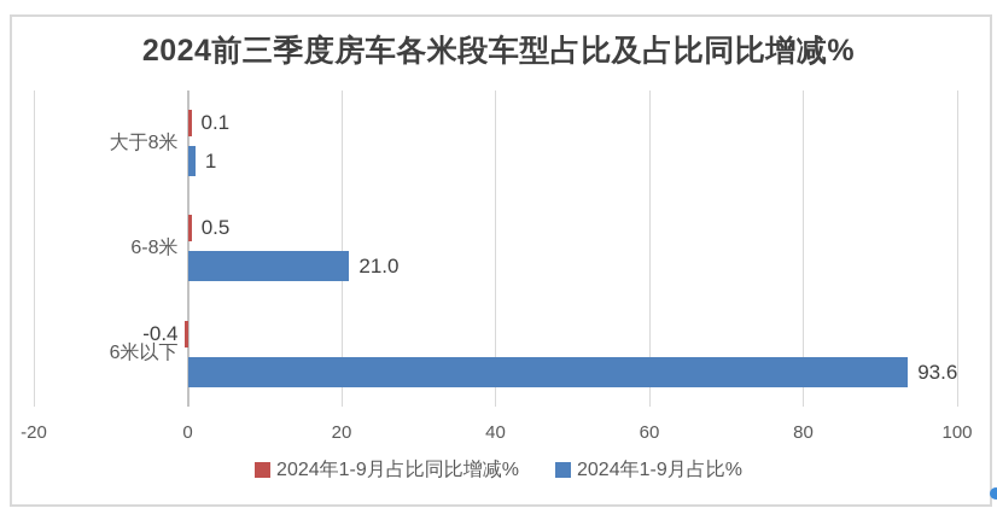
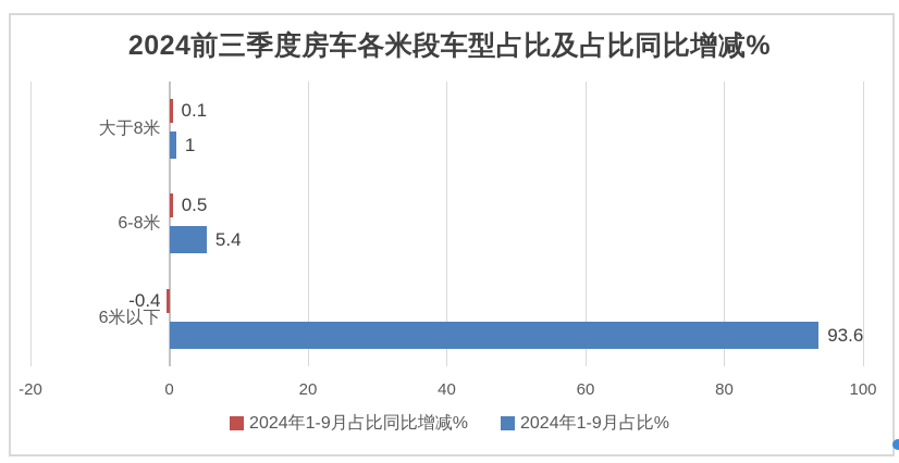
2024年1-9月占比%/6-8米: 21.0 -> 5.4
